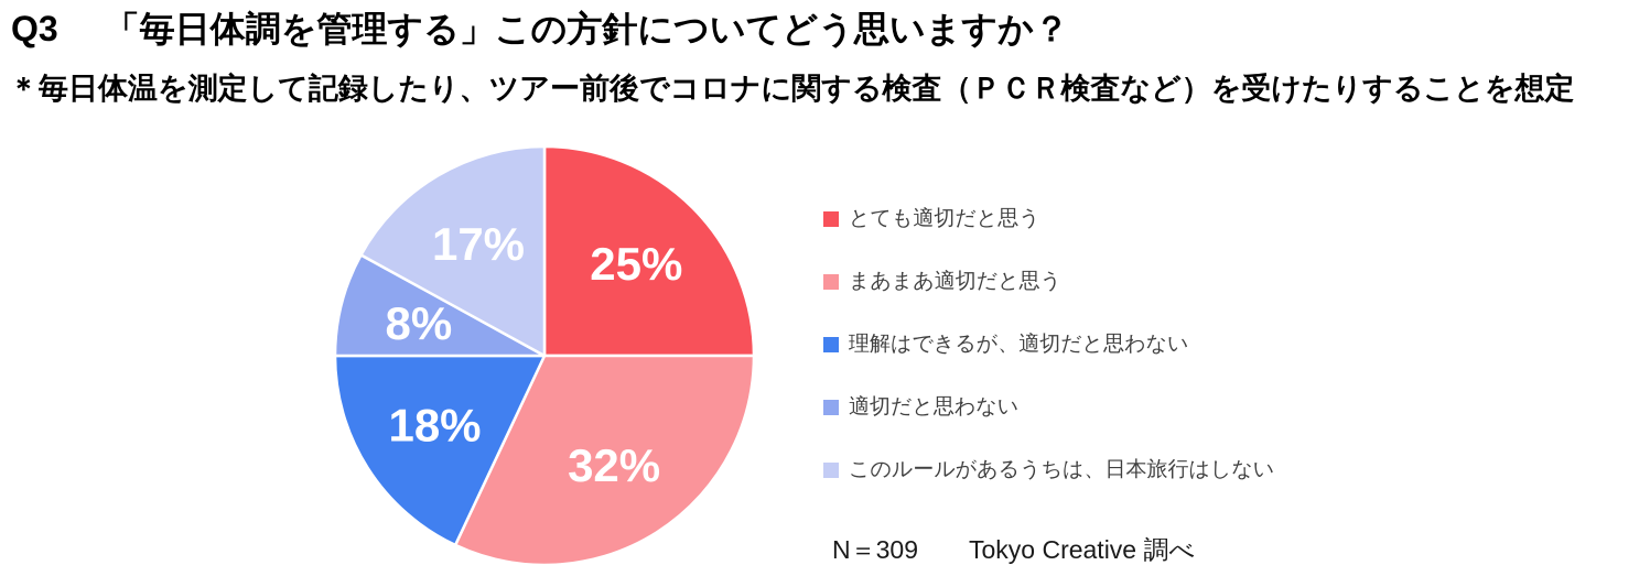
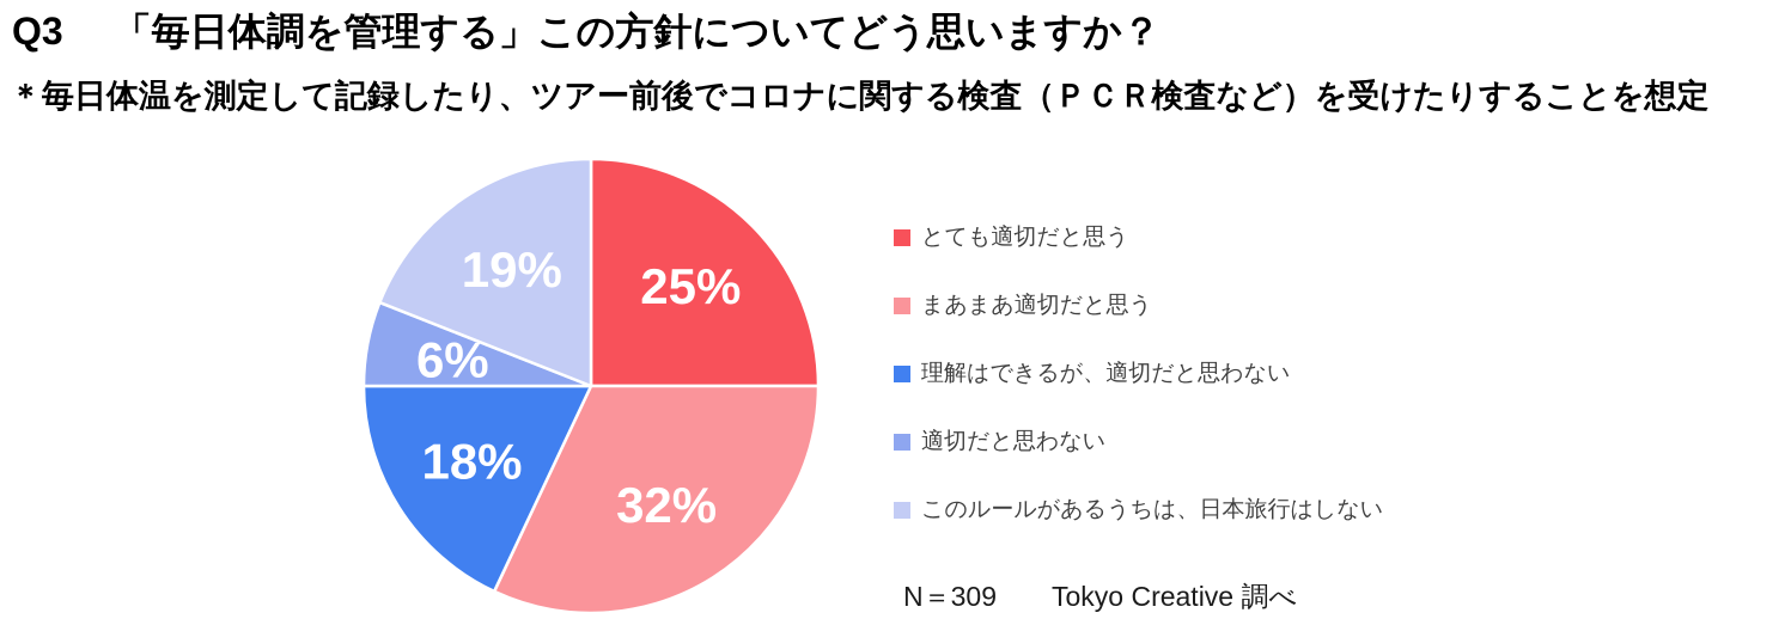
適切だと思わない: 8% -> 6%
このルールがあるうちは、日本旅行はしない: 17% -> 19%
